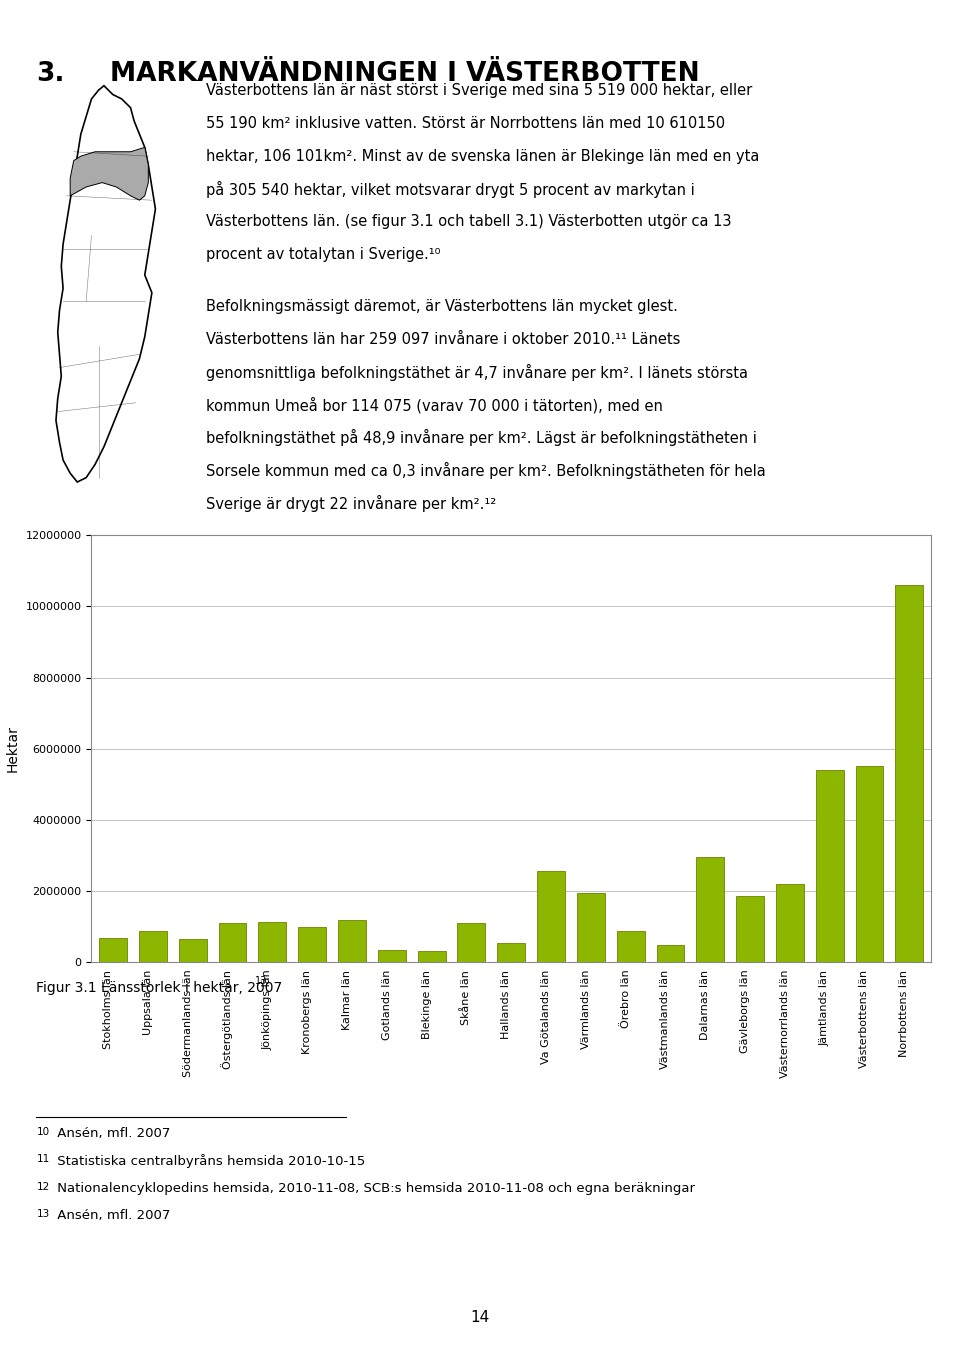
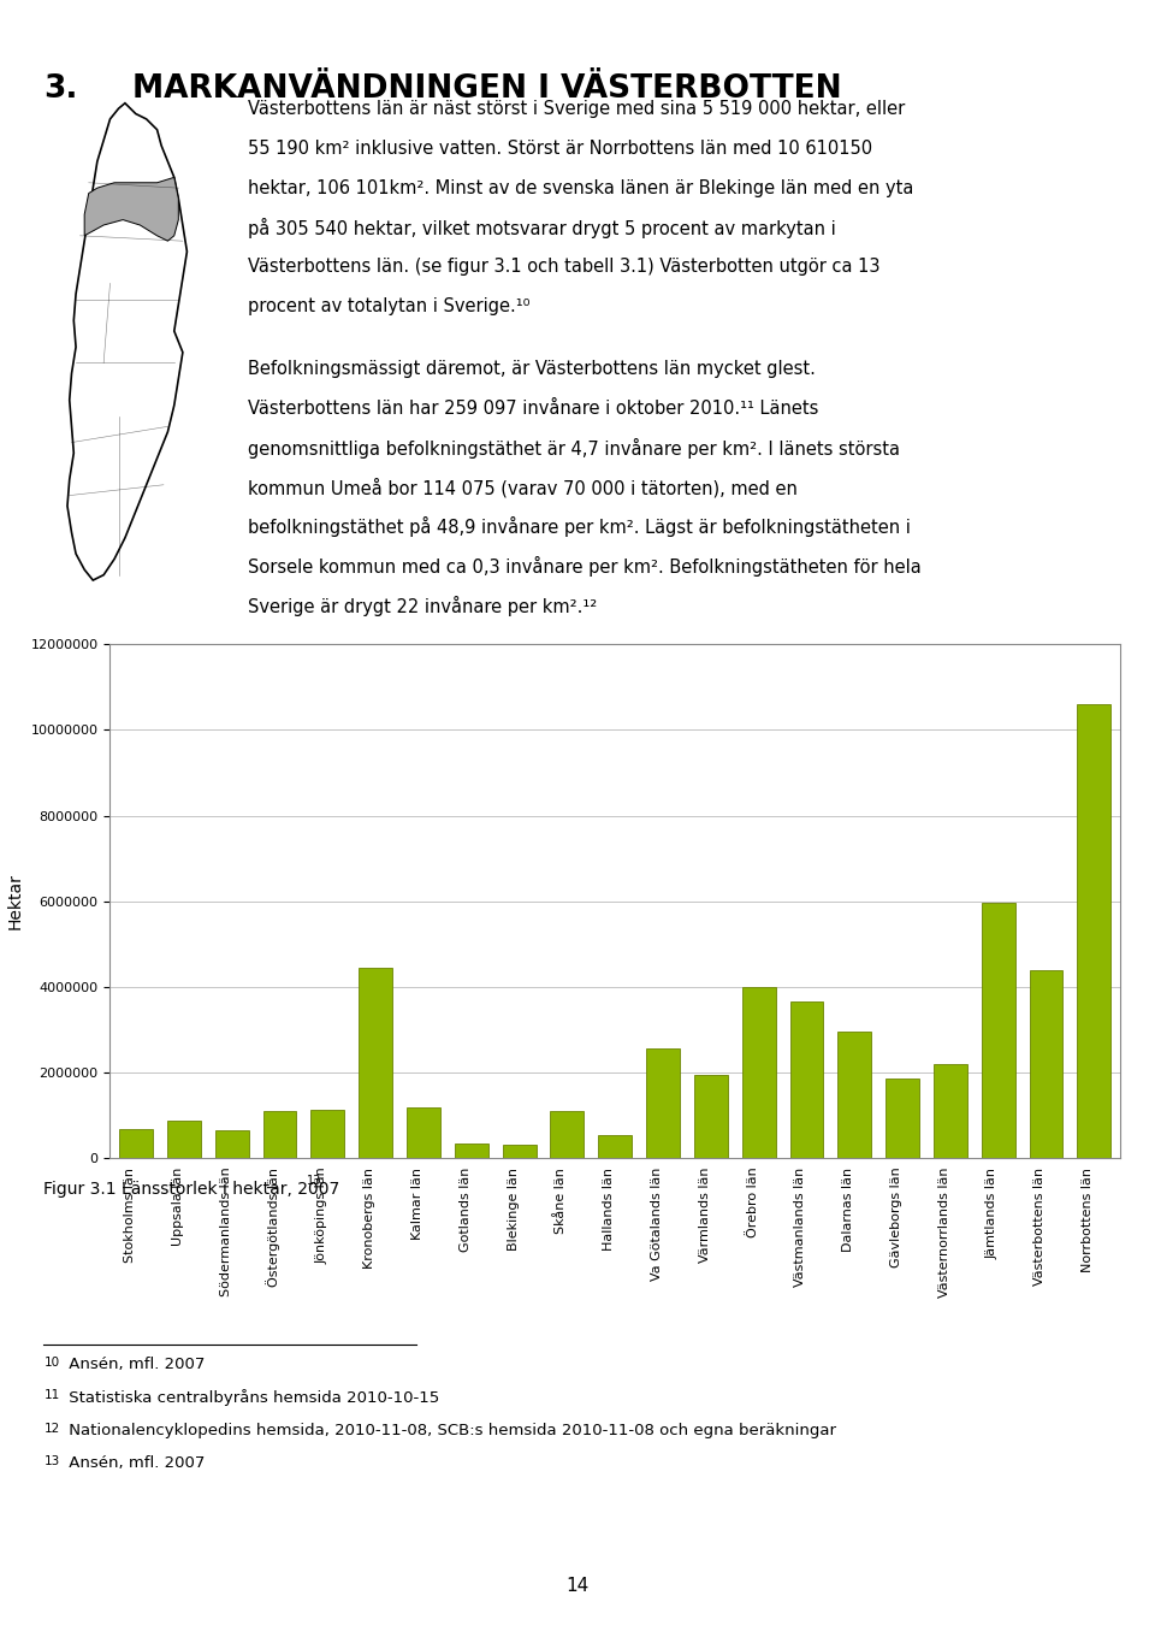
Kronobergs län: 990000 -> 4450000
Örebro län: 870000 -> 4000000
Västmanlands län: 490000 -> 3650000
Jämtlands län: 5400000 -> 5950000
Västerbottens län: 5520000 -> 4400000
